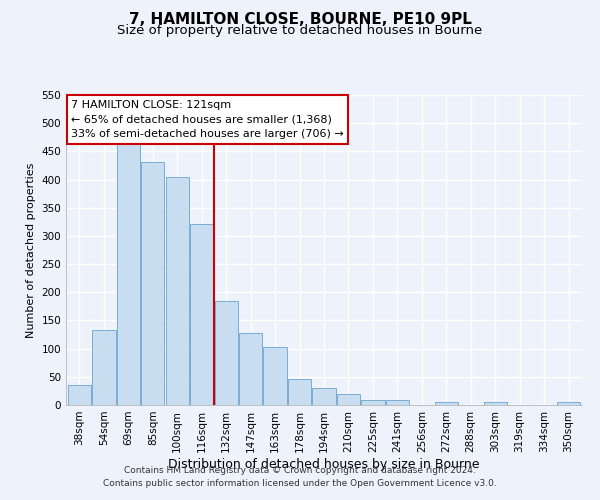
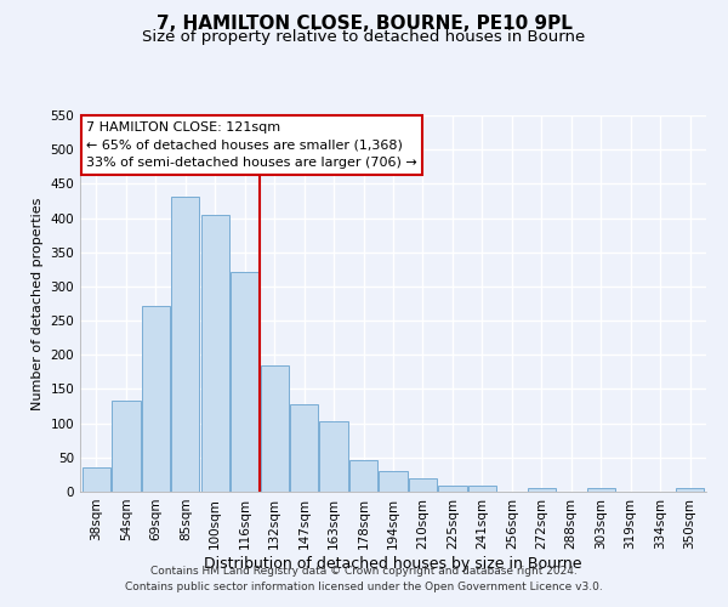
69sqm: 468 -> 272
